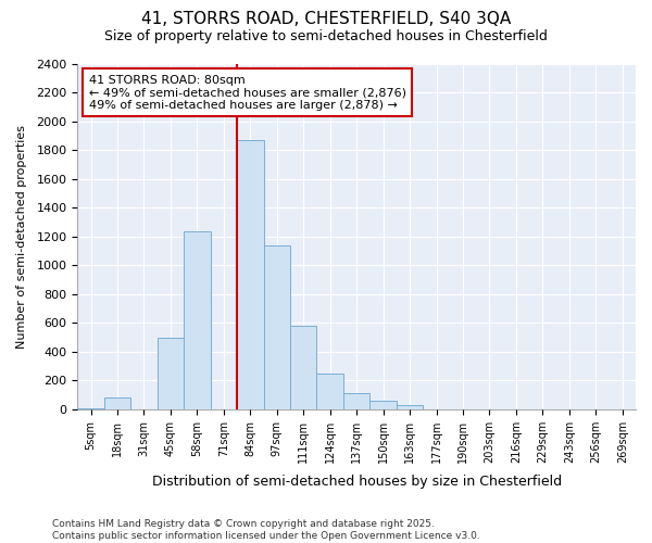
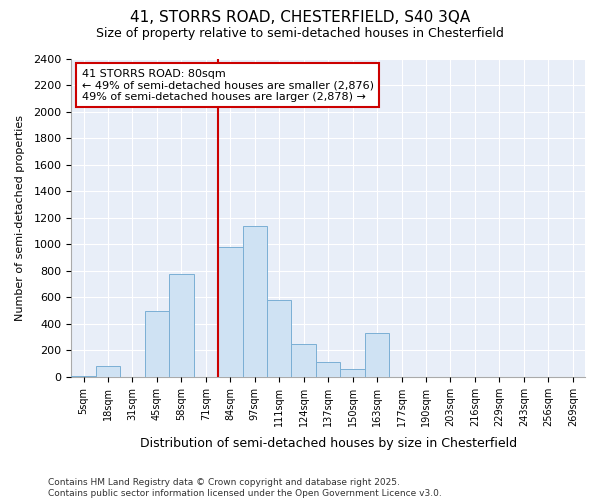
58sqm: 1240 -> 780
84sqm: 1870 -> 980
163sqm: 30 -> 330
